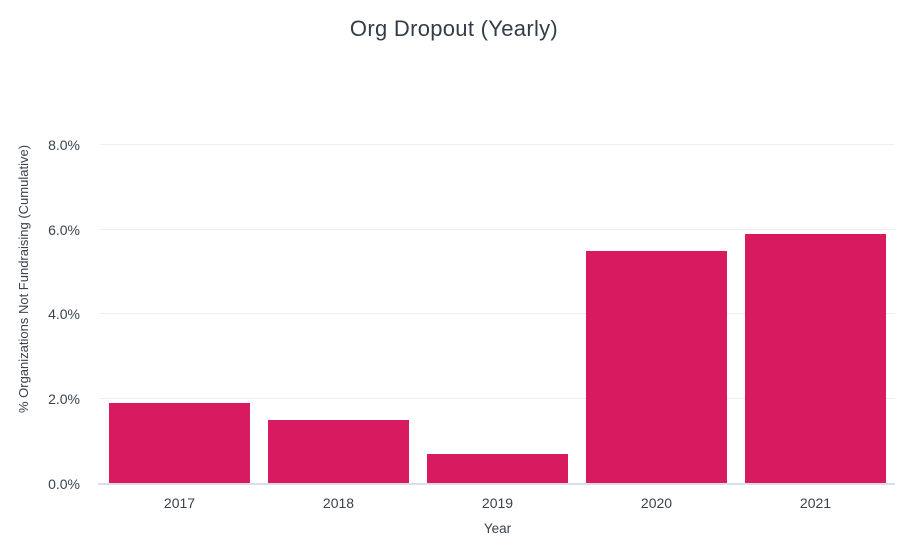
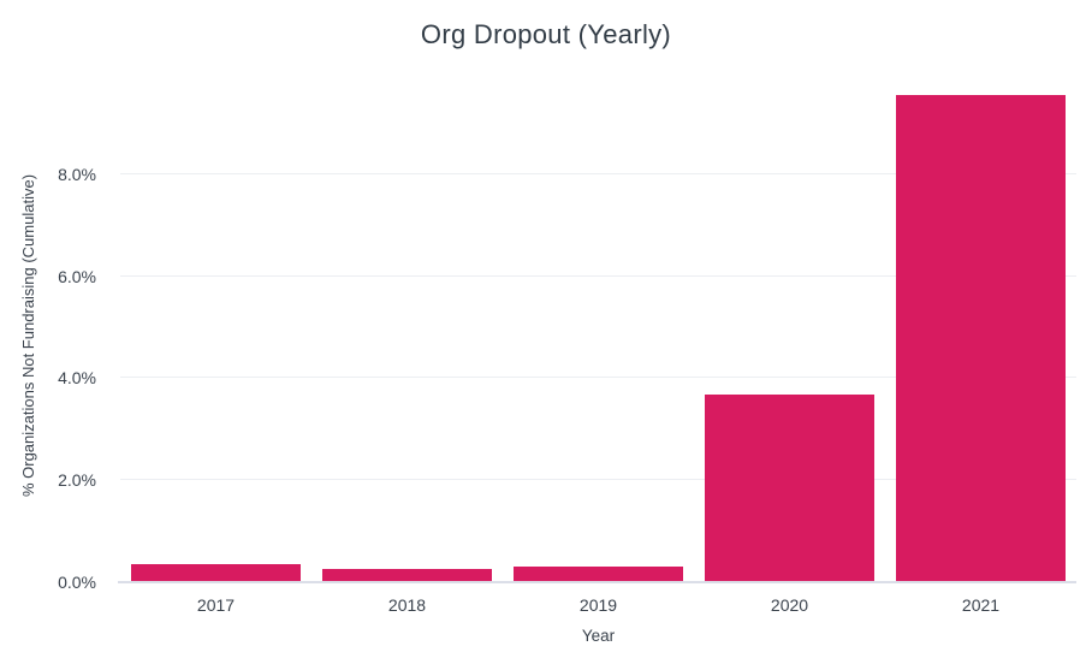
2017: 1.9% -> 0.3%
2018: 1.5% -> 0.2%
2019: 0.7% -> 0.3%
2020: 5.5% -> 3.7%
2021: 5.9% -> 9.6%
